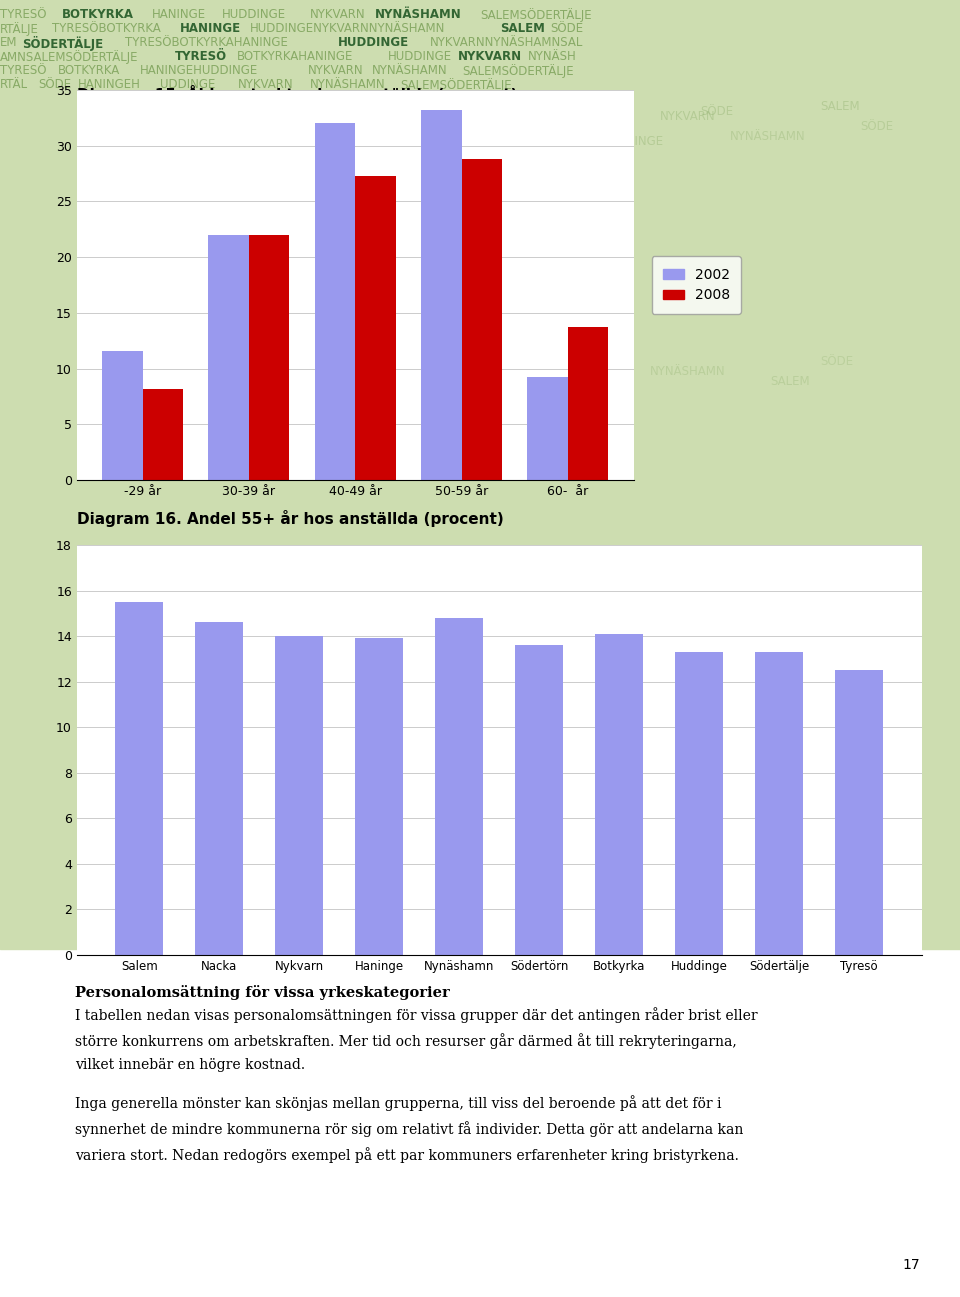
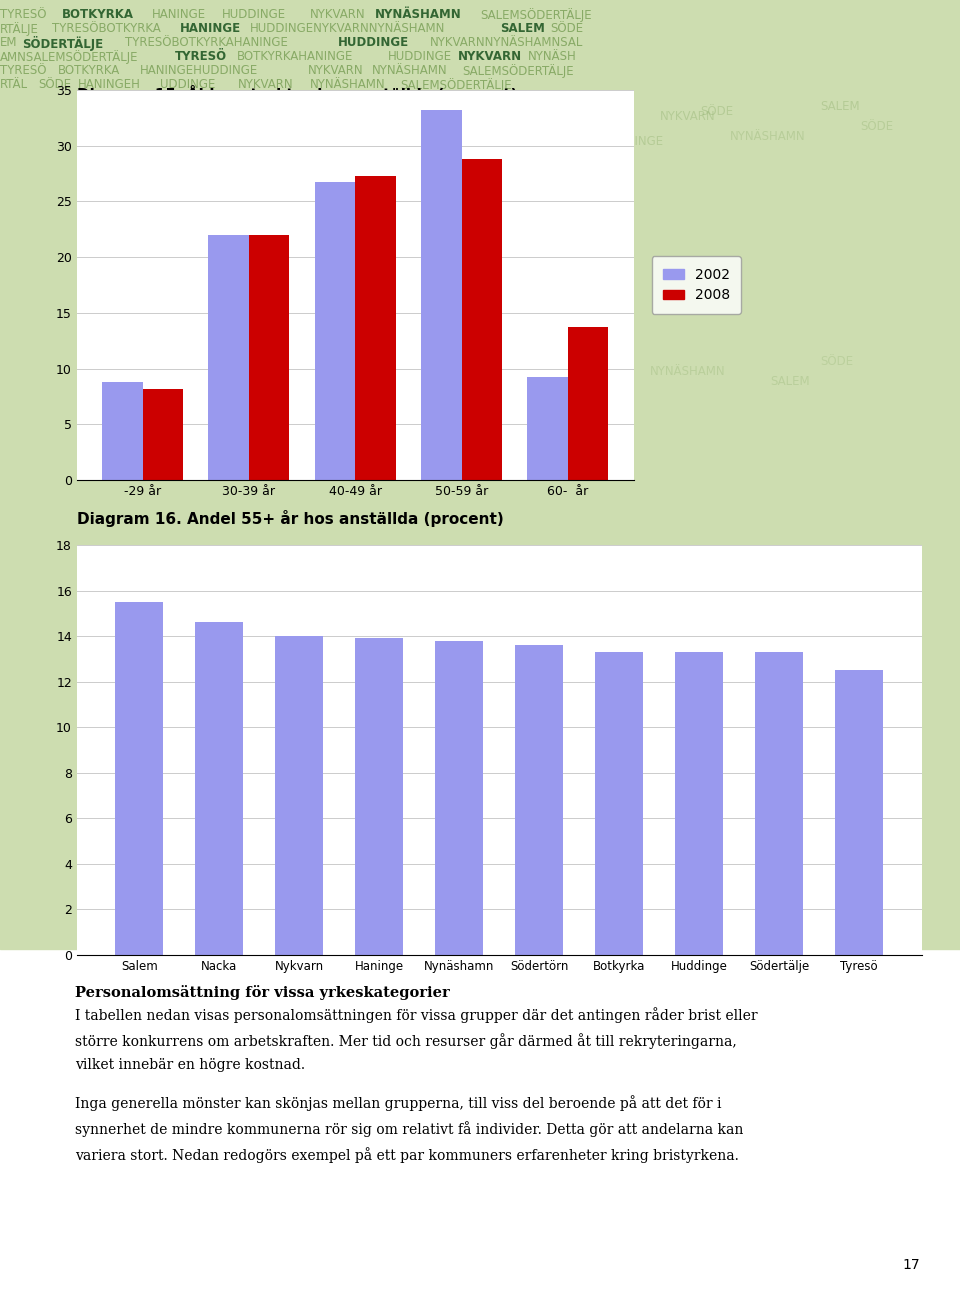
2002/-29 år: 11.6 -> 8.8
2002/40-49 år: 32.0 -> 26.7
Nynäshamn: 14.8 -> 13.8
Botkyrka: 14.1 -> 13.3
